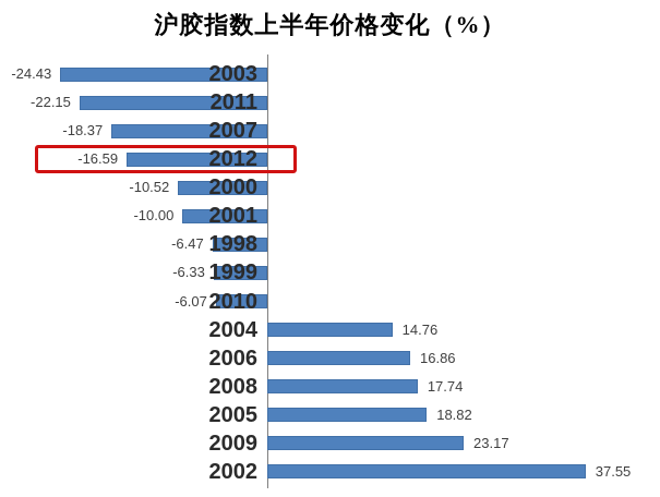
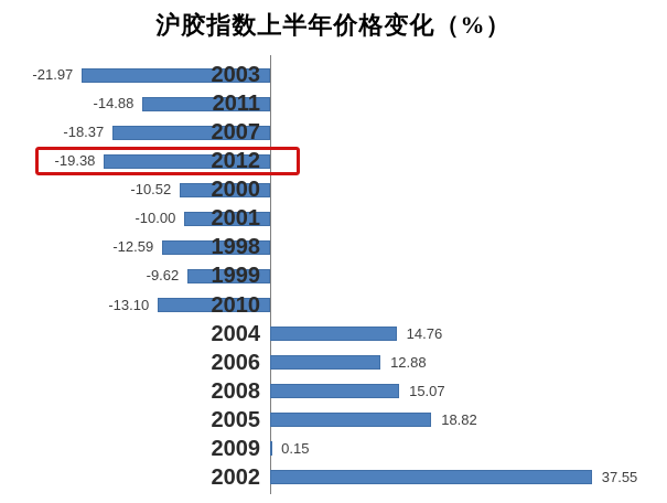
2003: -24.43 -> -21.97
2011: -22.15 -> -14.88
2012: -16.59 -> -19.38
1998: -6.47 -> -12.59
1999: -6.33 -> -9.62
2010: -6.07 -> -13.10
2006: 16.86 -> 12.88
2008: 17.74 -> 15.07
2009: 23.17 -> 0.15
